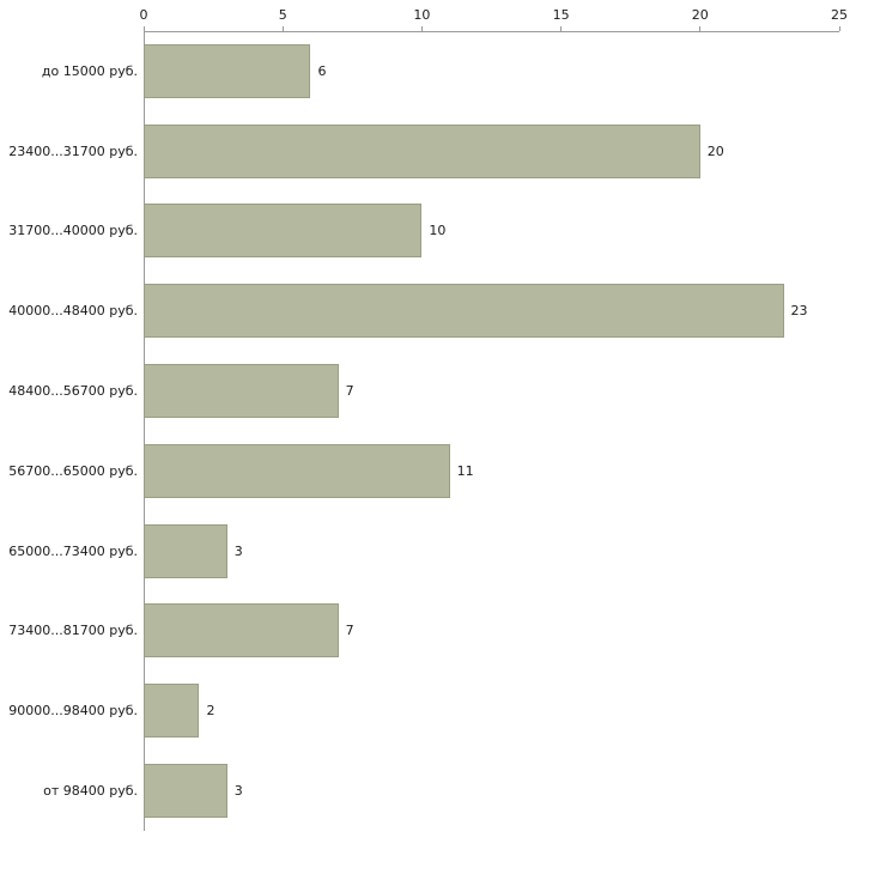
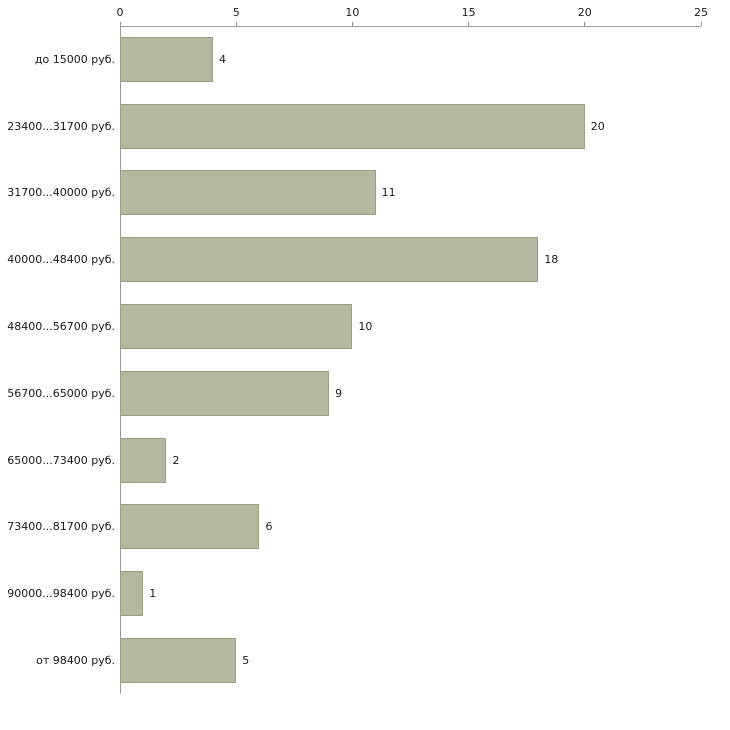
до 15000 руб.: 6 -> 4
31700...40000 руб.: 10 -> 11
40000...48400 руб.: 23 -> 18
48400...56700 руб.: 7 -> 10
56700...65000 руб.: 11 -> 9
65000...73400 руб.: 3 -> 2
73400...81700 руб.: 7 -> 6
90000...98400 руб.: 2 -> 1
от 98400 руб.: 3 -> 5
